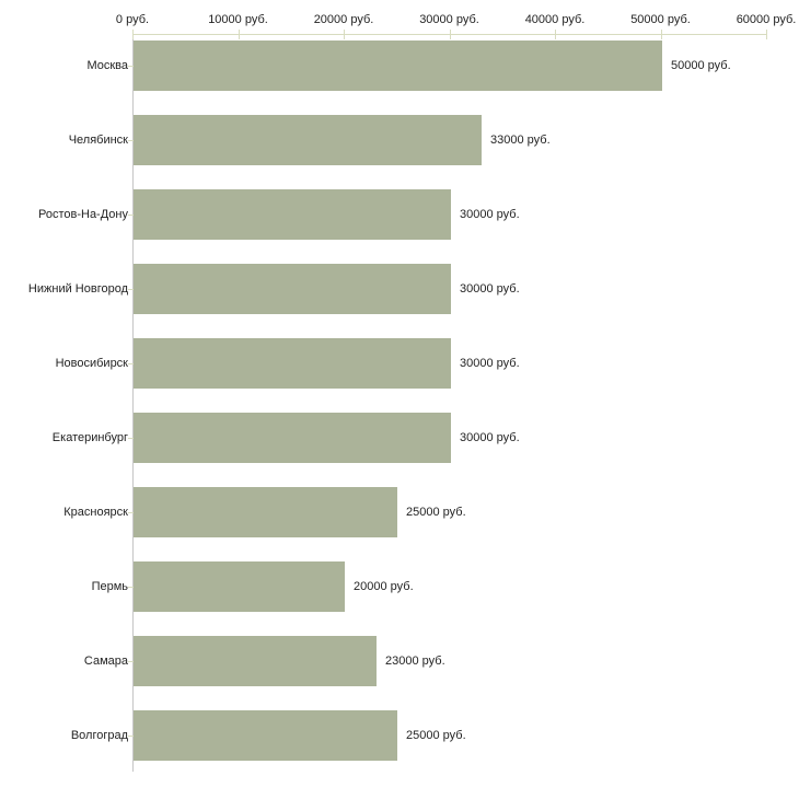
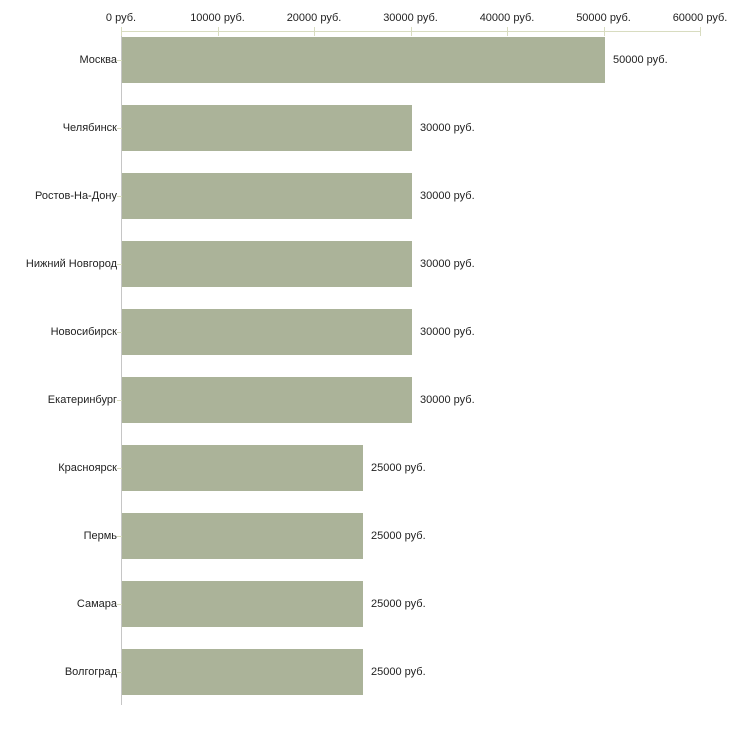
Челябинск: 33000 -> 30000
Пермь: 20000 -> 25000
Самара: 23000 -> 25000
